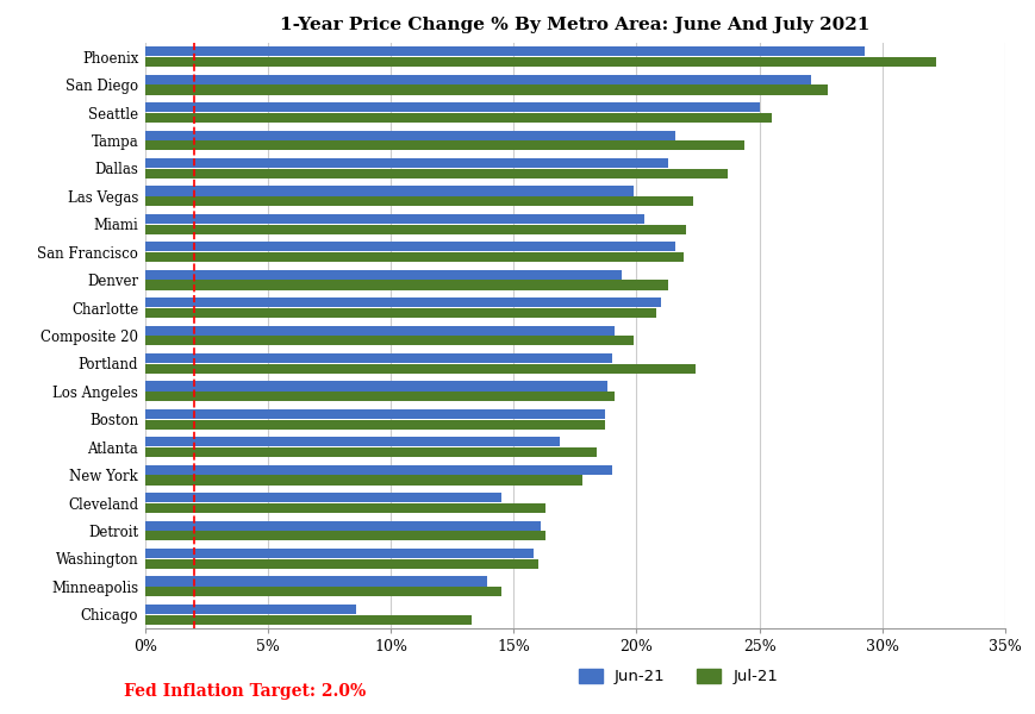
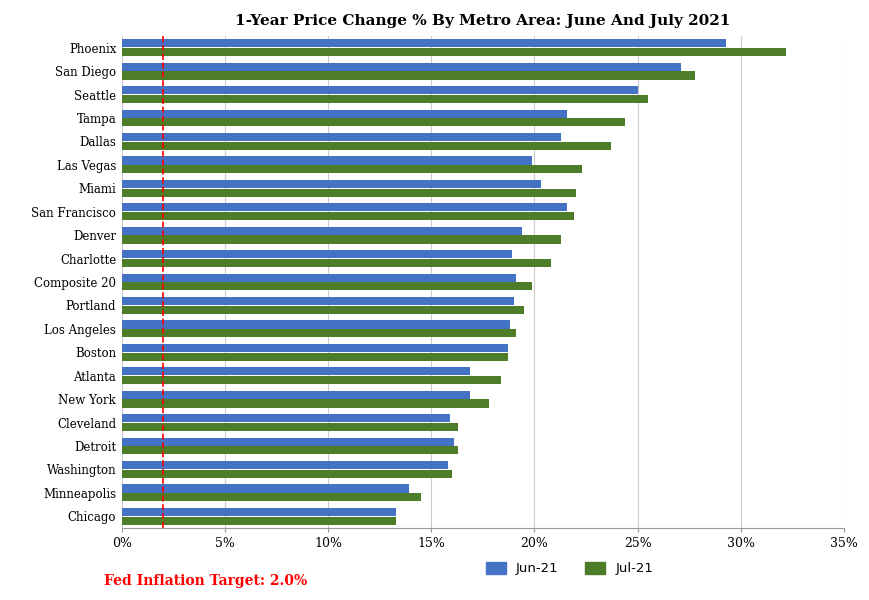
Jun-21/Charlotte: 21.0% -> 18.9%
Jul-21/Portland: 22.4% -> 19.5%
Jun-21/New York: 19.0% -> 16.9%
Jun-21/Cleveland: 14.5% -> 15.9%
Jun-21/Chicago: 8.6% -> 13.3%
